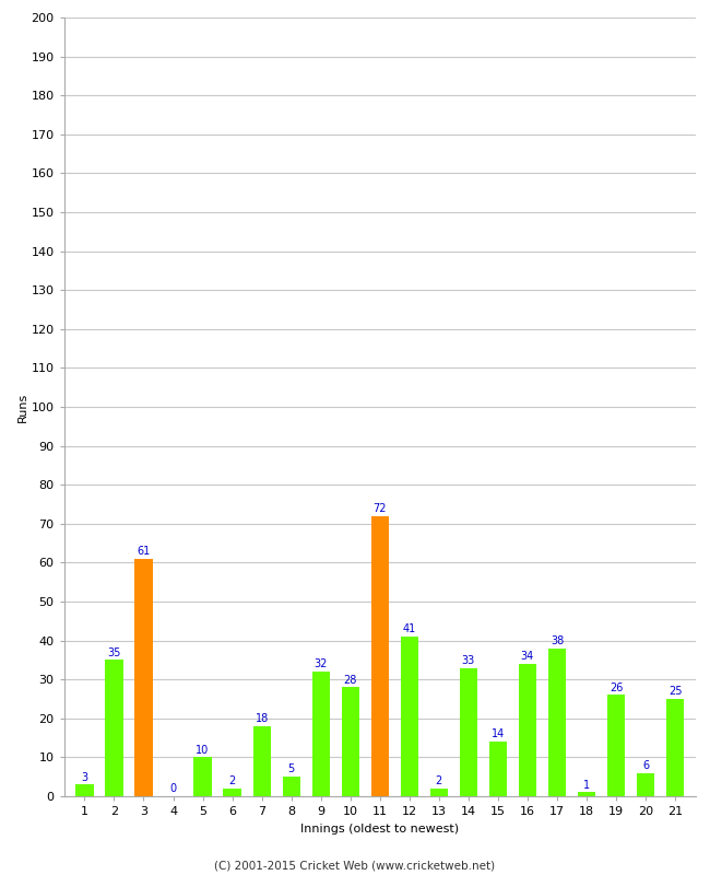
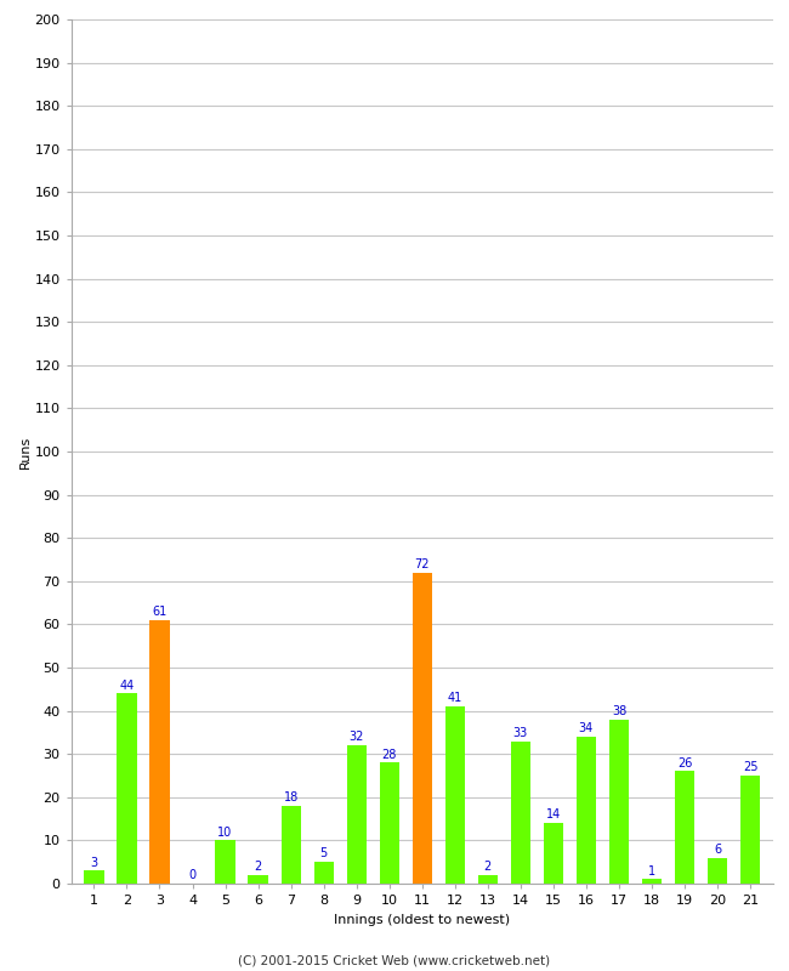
2: 35 -> 44
